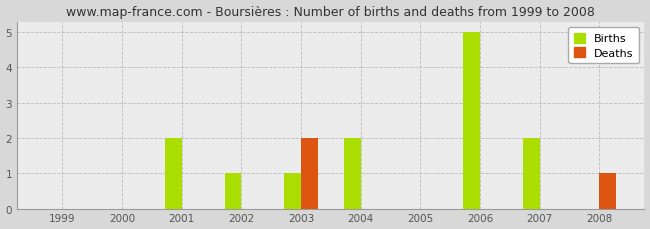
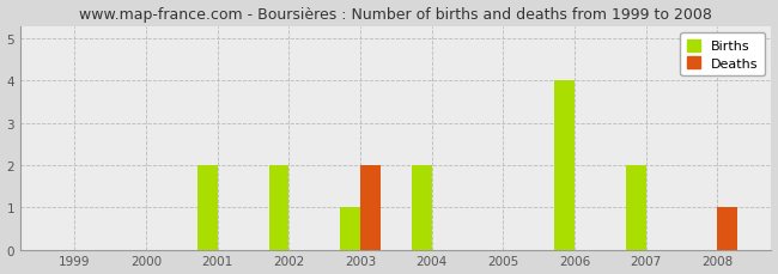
Births/2002: 1 -> 2
Births/2006: 5 -> 4
